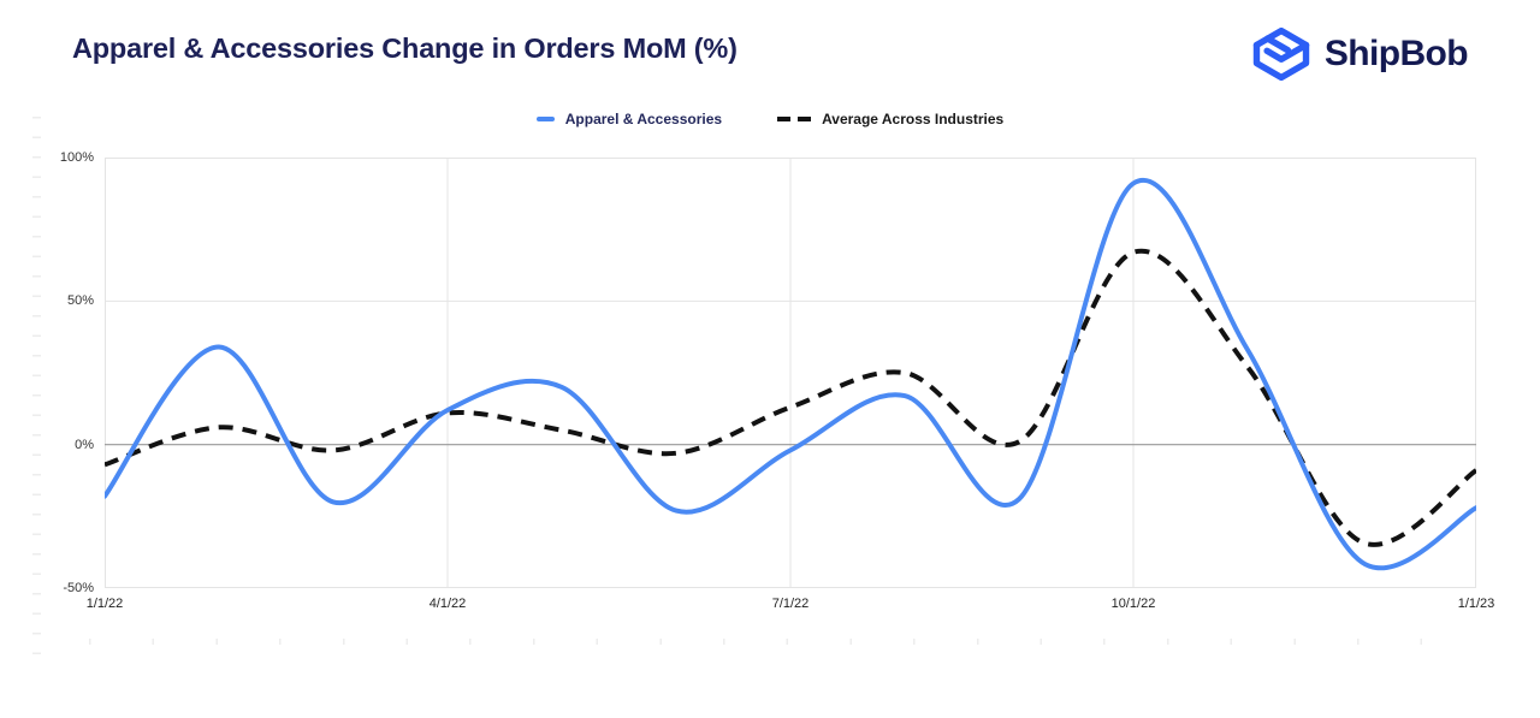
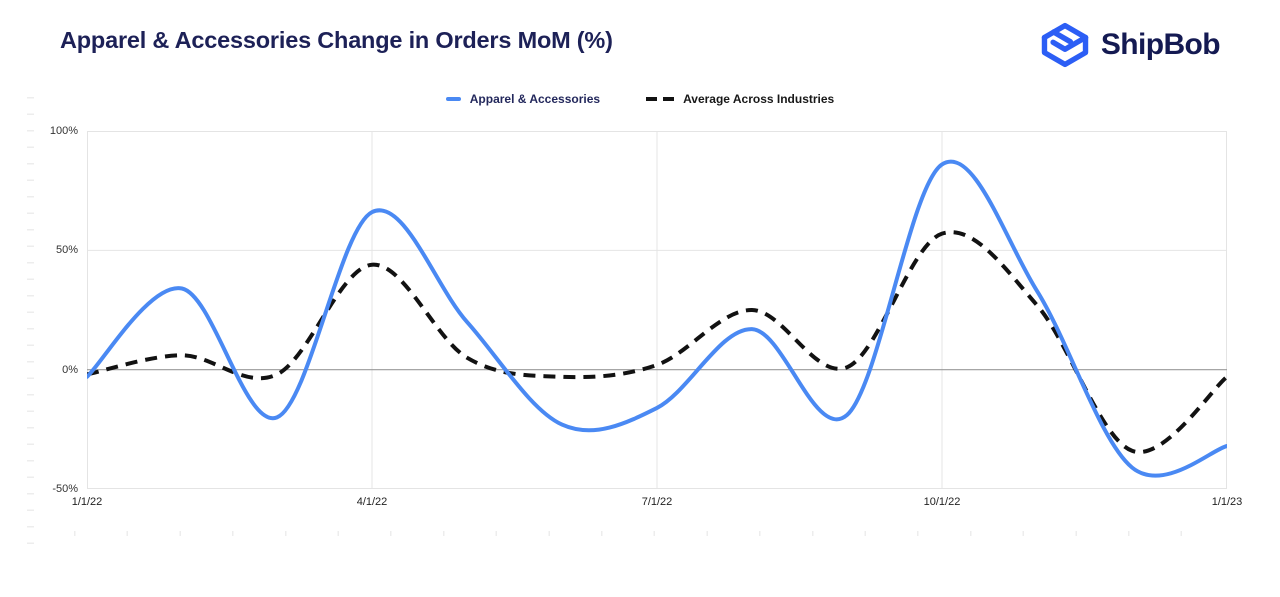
Apparel & Accessories/1/1/22: -18% -> -3%
Average Across Industries/1/1/22: -7% -> -2%
Apparel & Accessories/4/1/22: 12% -> 66%
Average Across Industries/4/1/22: 11% -> 44%
Apparel & Accessories/7/1/22: -2% -> -16%
Average Across Industries/7/1/22: 13% -> 2%
Apparel & Accessories/10/1/22: 91% -> 86%
Average Across Industries/10/1/22: 67% -> 57%
Apparel & Accessories/1/1/23: -22% -> -32%
Average Across Industries/1/1/23: -9% -> -3%
